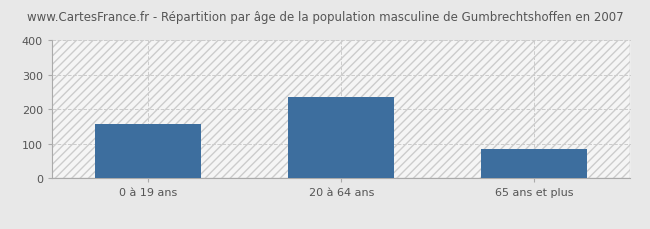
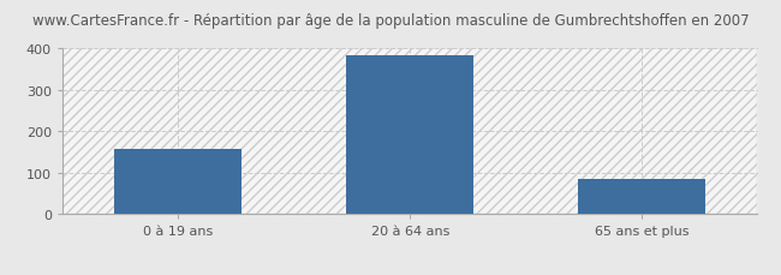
20 à 64 ans: 235 -> 385
